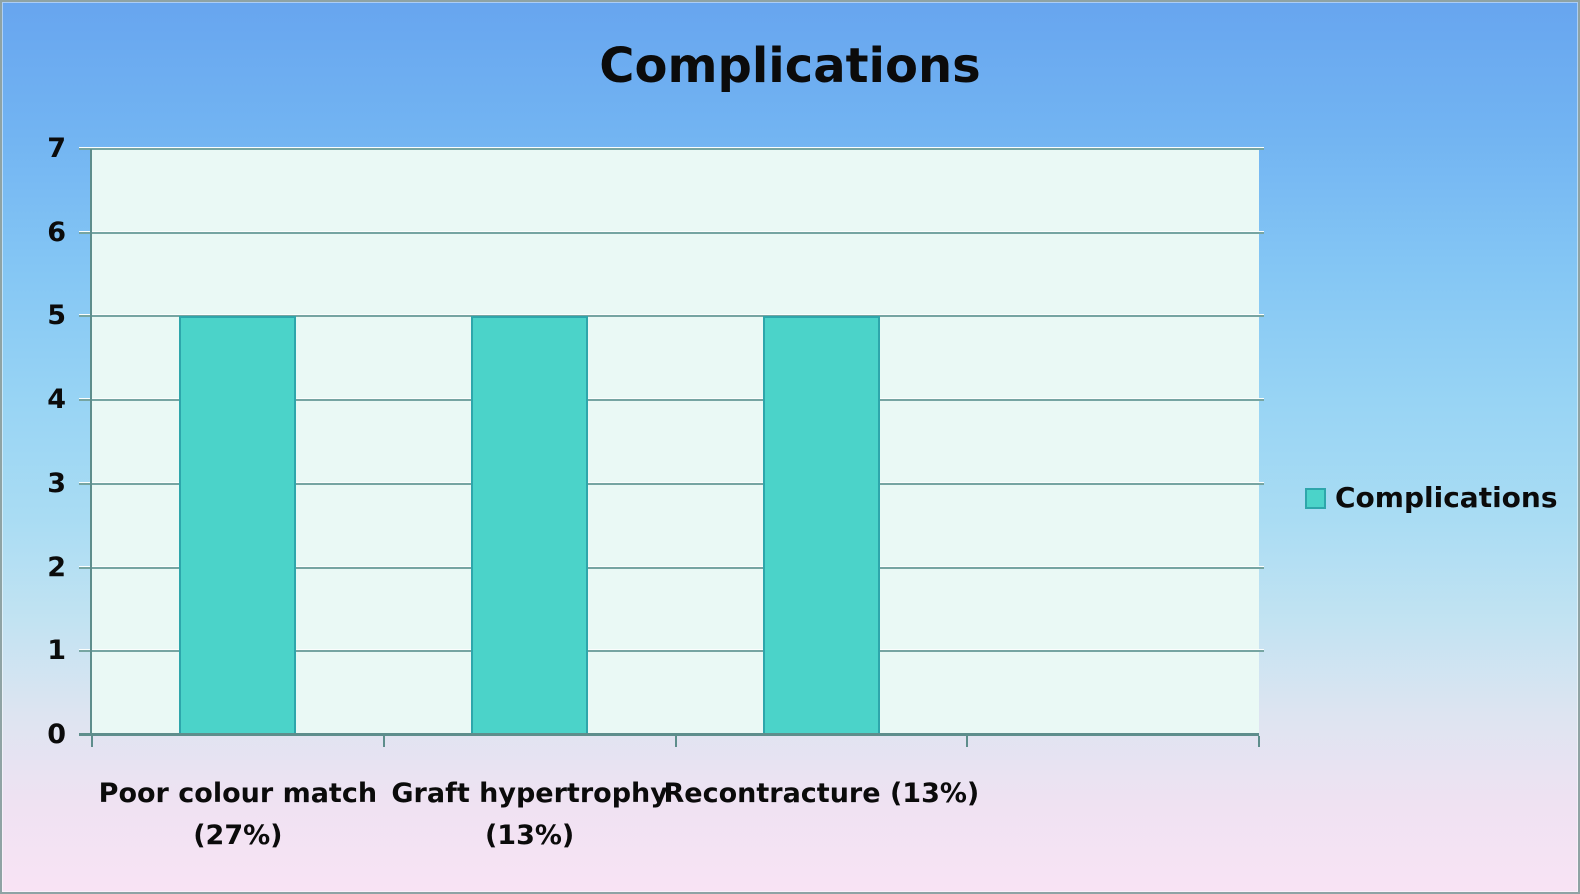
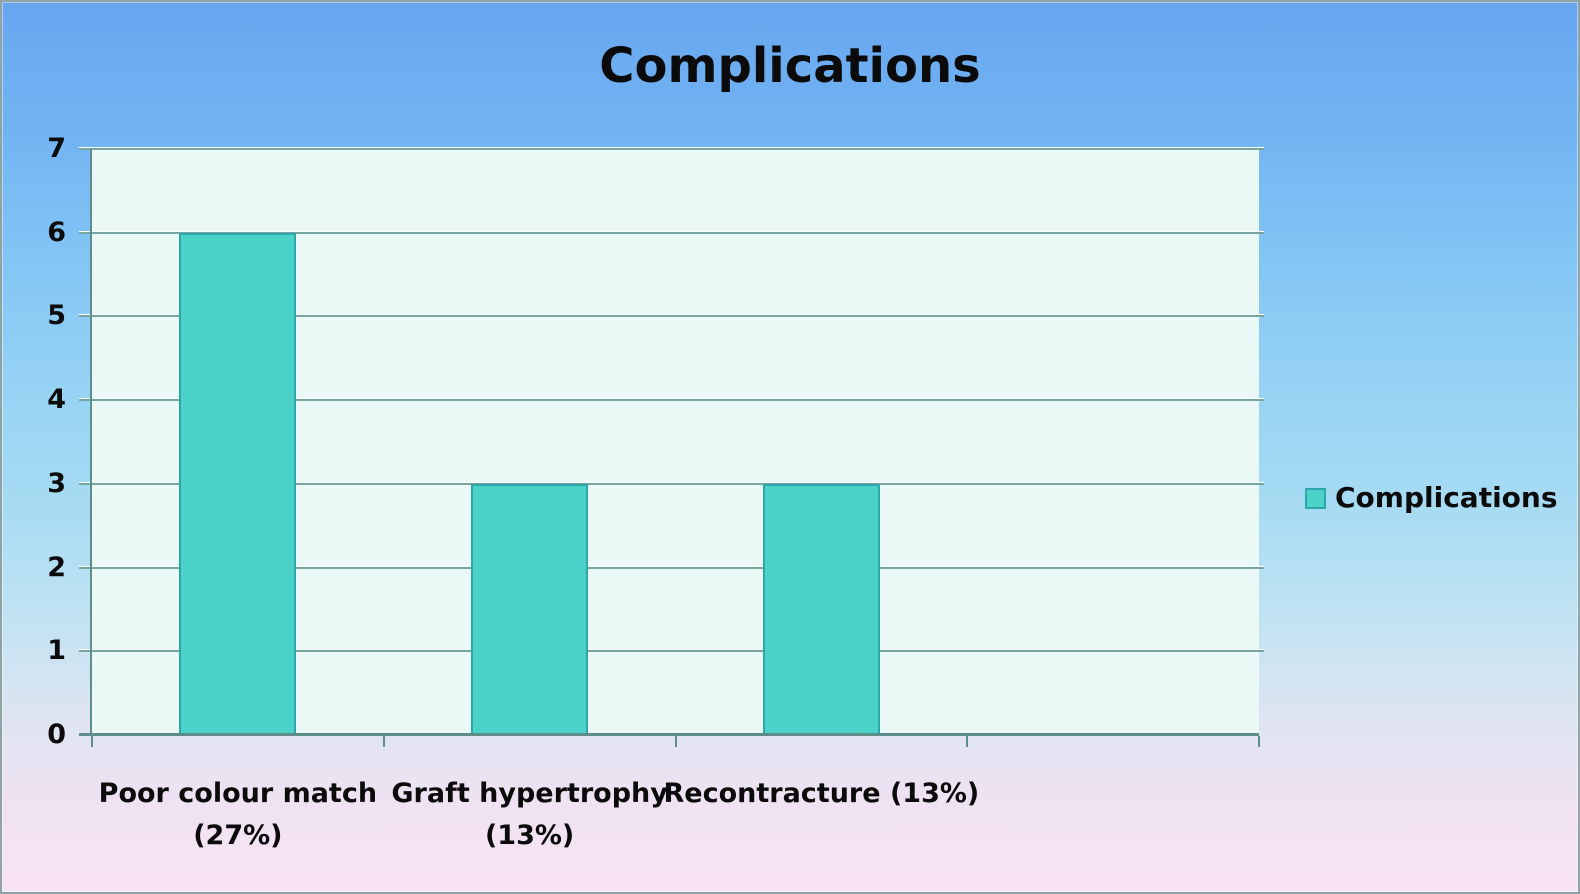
Poor colour match (27%): 5 -> 6
Graft hypertrophy (13%): 5 -> 3
Recontracture (13%): 5 -> 3
